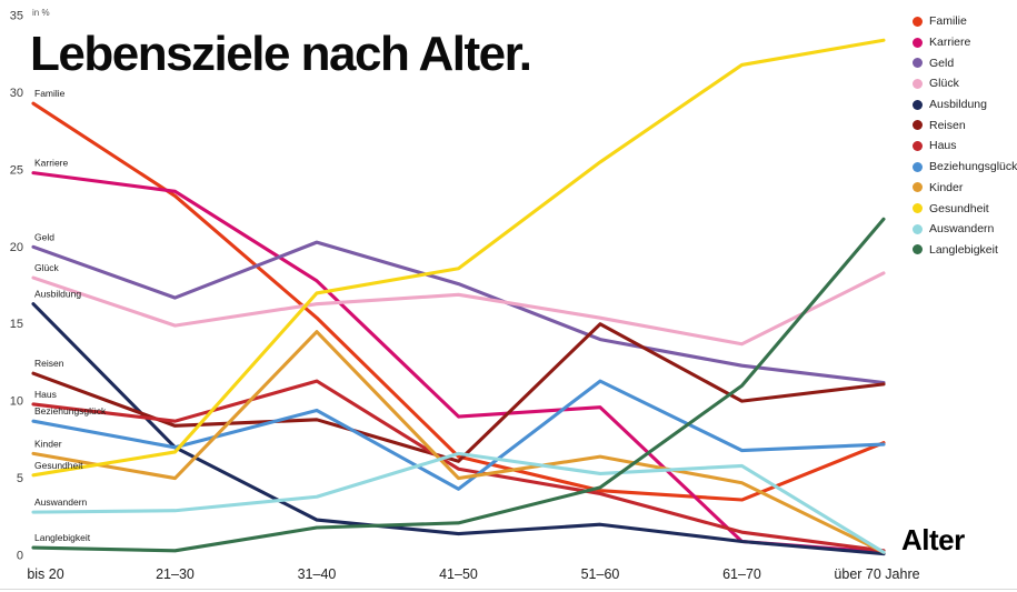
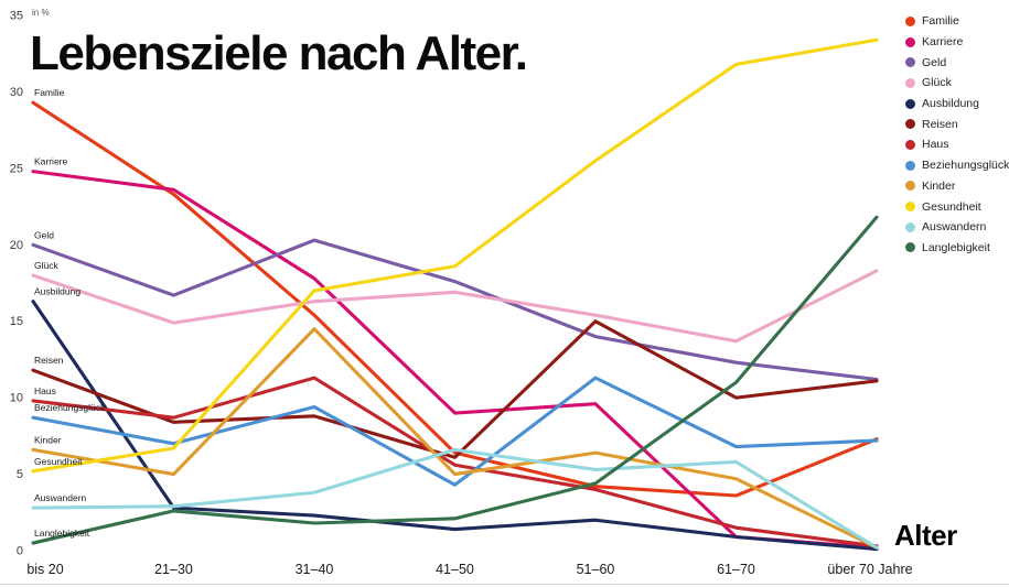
Ausbildung/21–30: 7.0 -> 2.8
Langlebigkeit/21–30: 0.3 -> 2.6
